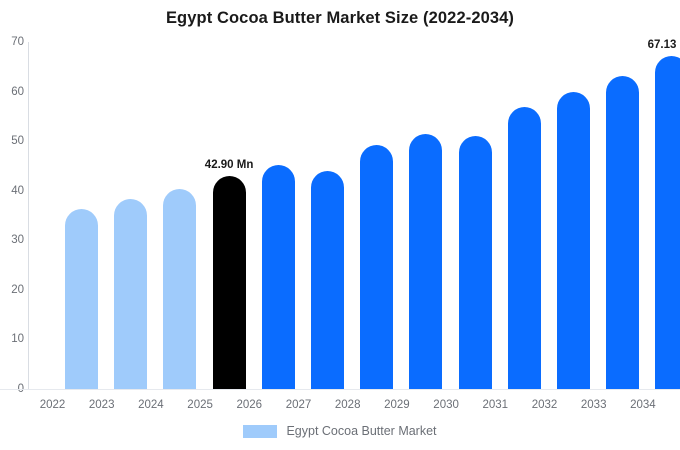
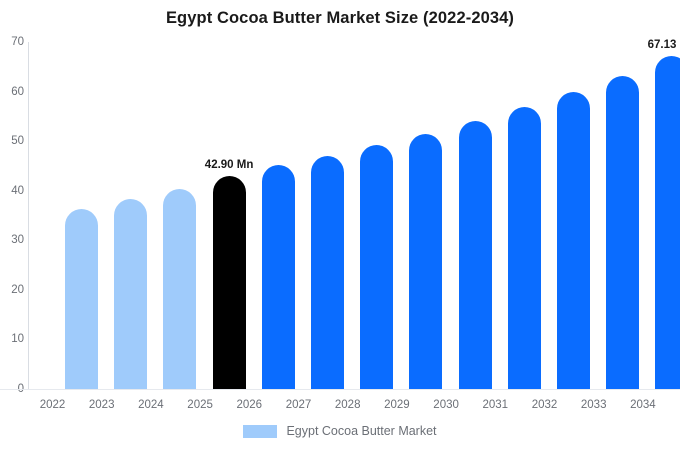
2027: 44 -> 47
2030: 51 -> 54
